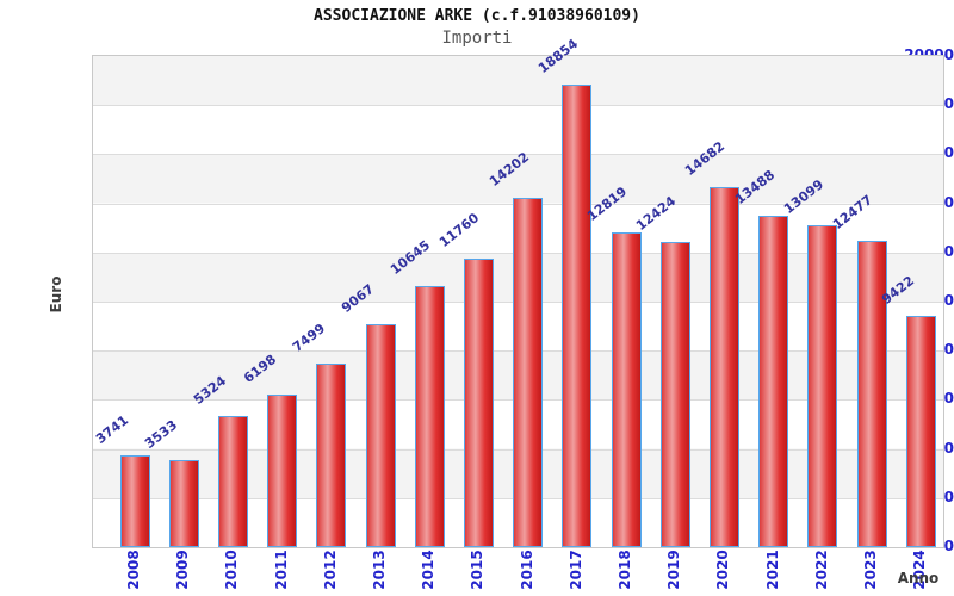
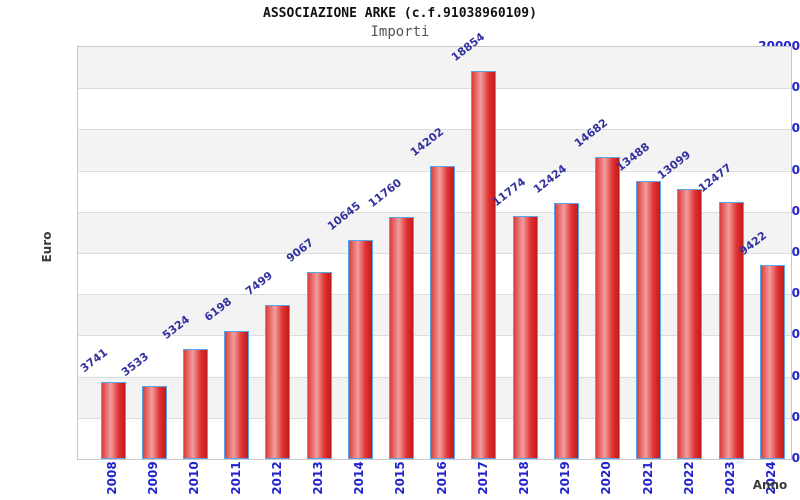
2018: 12819 -> 11774
